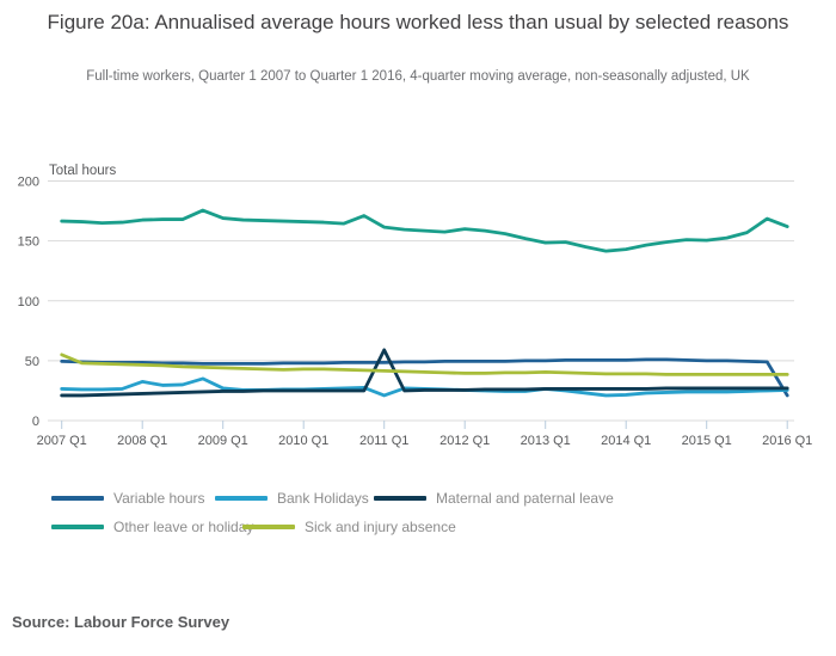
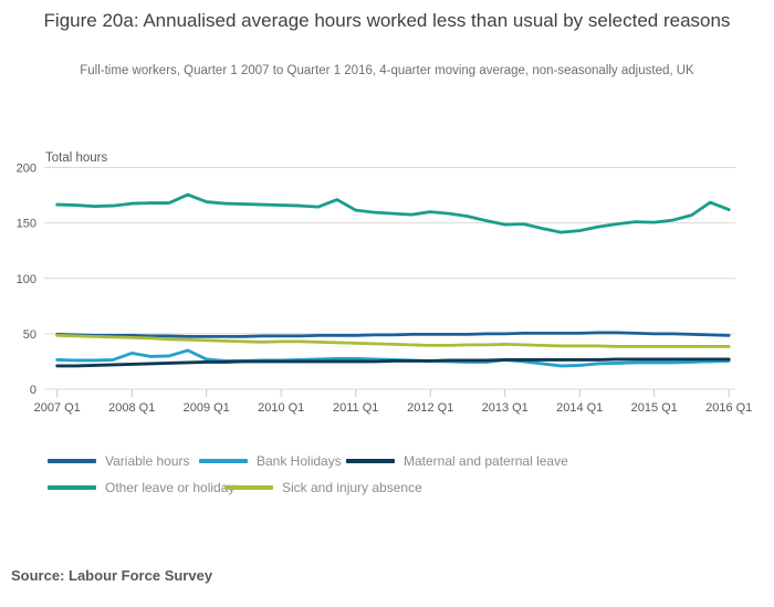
Sick and injury absence/2007 Q1: 55 -> 48
Bank Holidays/2011 Q1: 21 -> 28
Maternal and paternal leave/2011 Q1: 59 -> 25
Variable hours/2016 Q1: 21 -> 48
